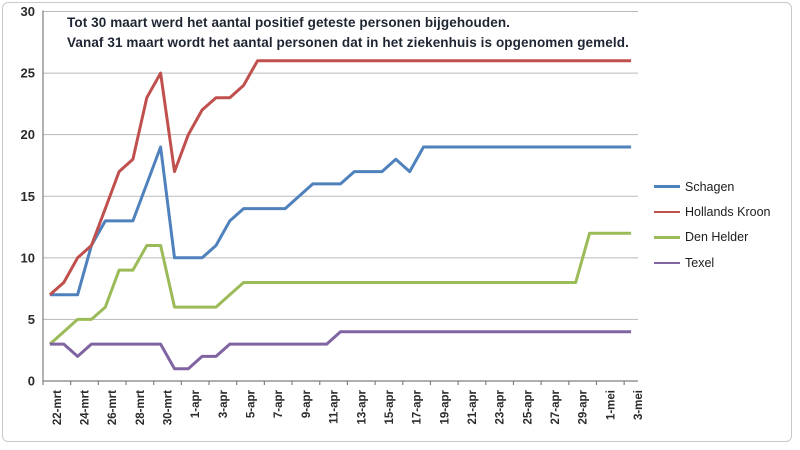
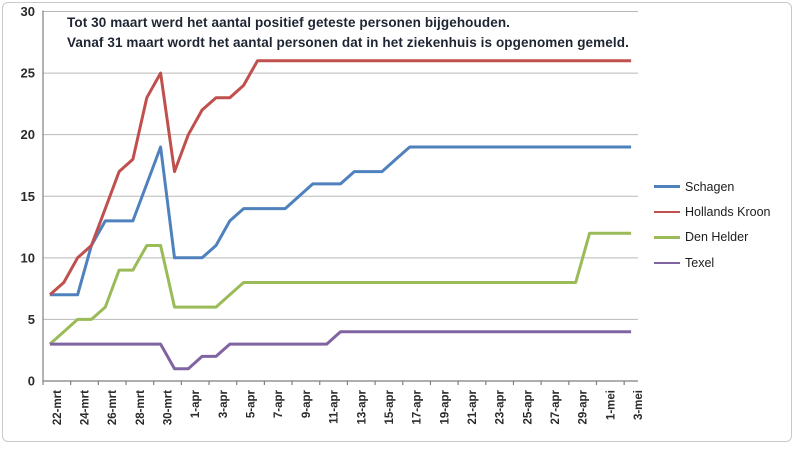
Texel/24-mrt: 2 -> 3
Schagen/17-apr: 17 -> 19
